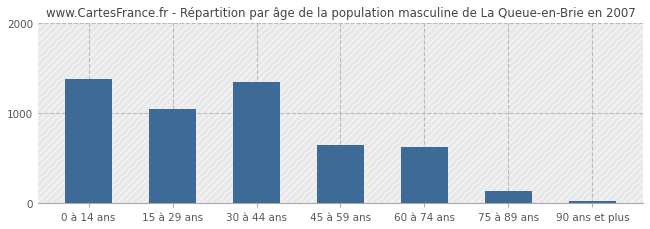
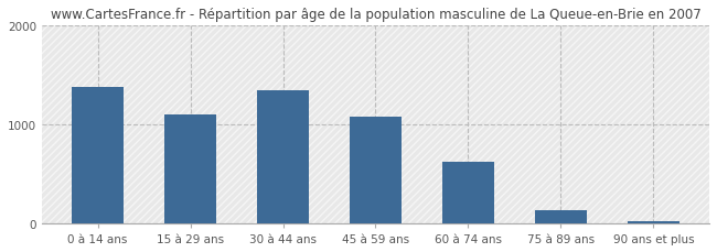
15 à 29 ans: 1040 -> 1100
45 à 59 ans: 640 -> 1080
